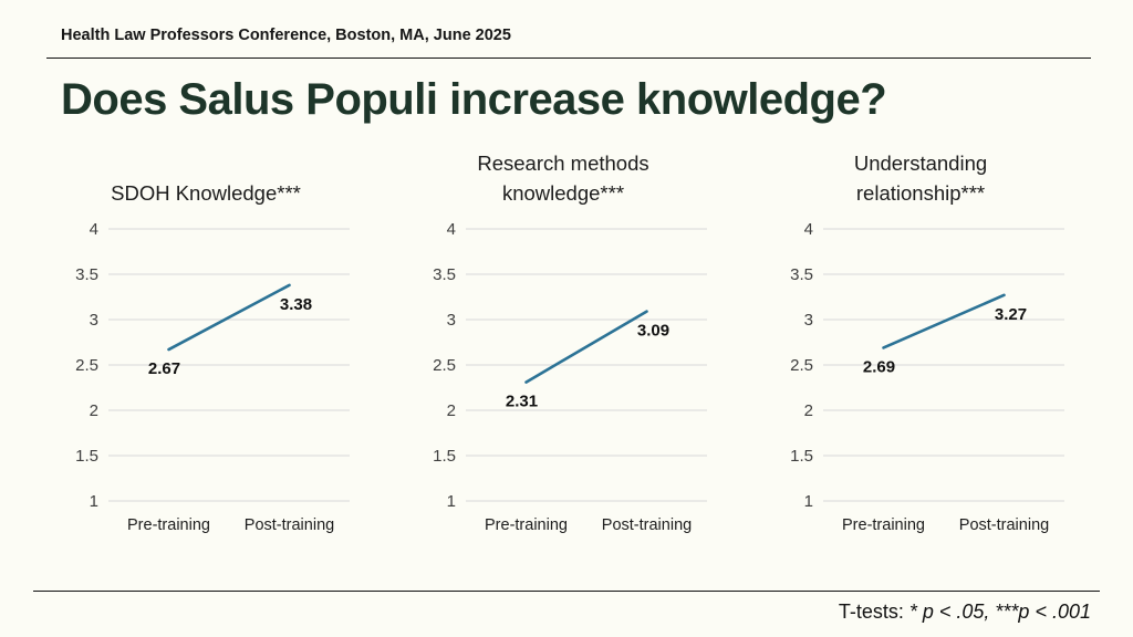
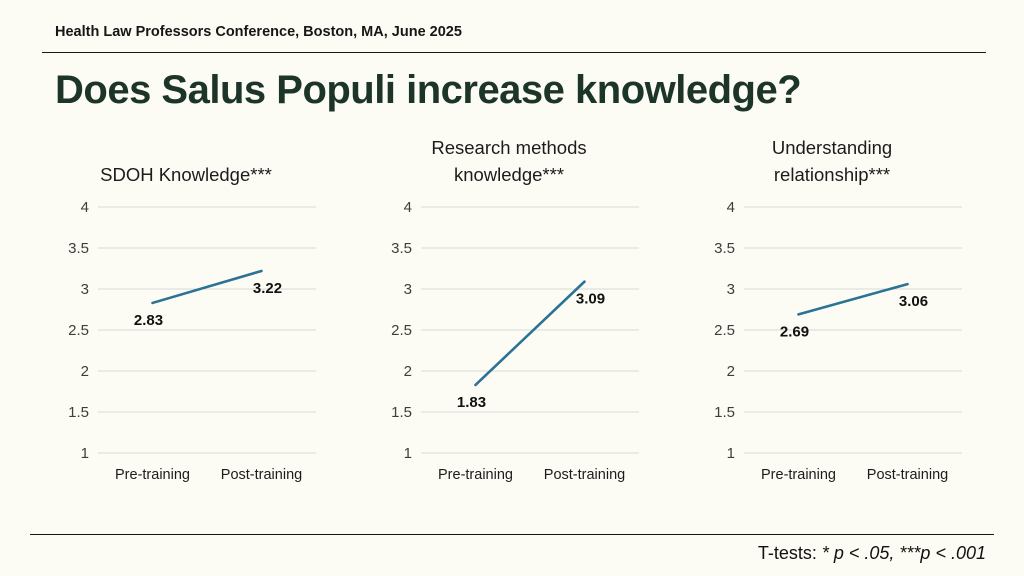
SDOH Knowledge***/Pre-training: 2.67 -> 2.83
SDOH Knowledge***/Post-training: 3.38 -> 3.22
Research methods knowledge***/Pre-training: 2.31 -> 1.83
Understanding relationship***/Post-training: 3.27 -> 3.06
